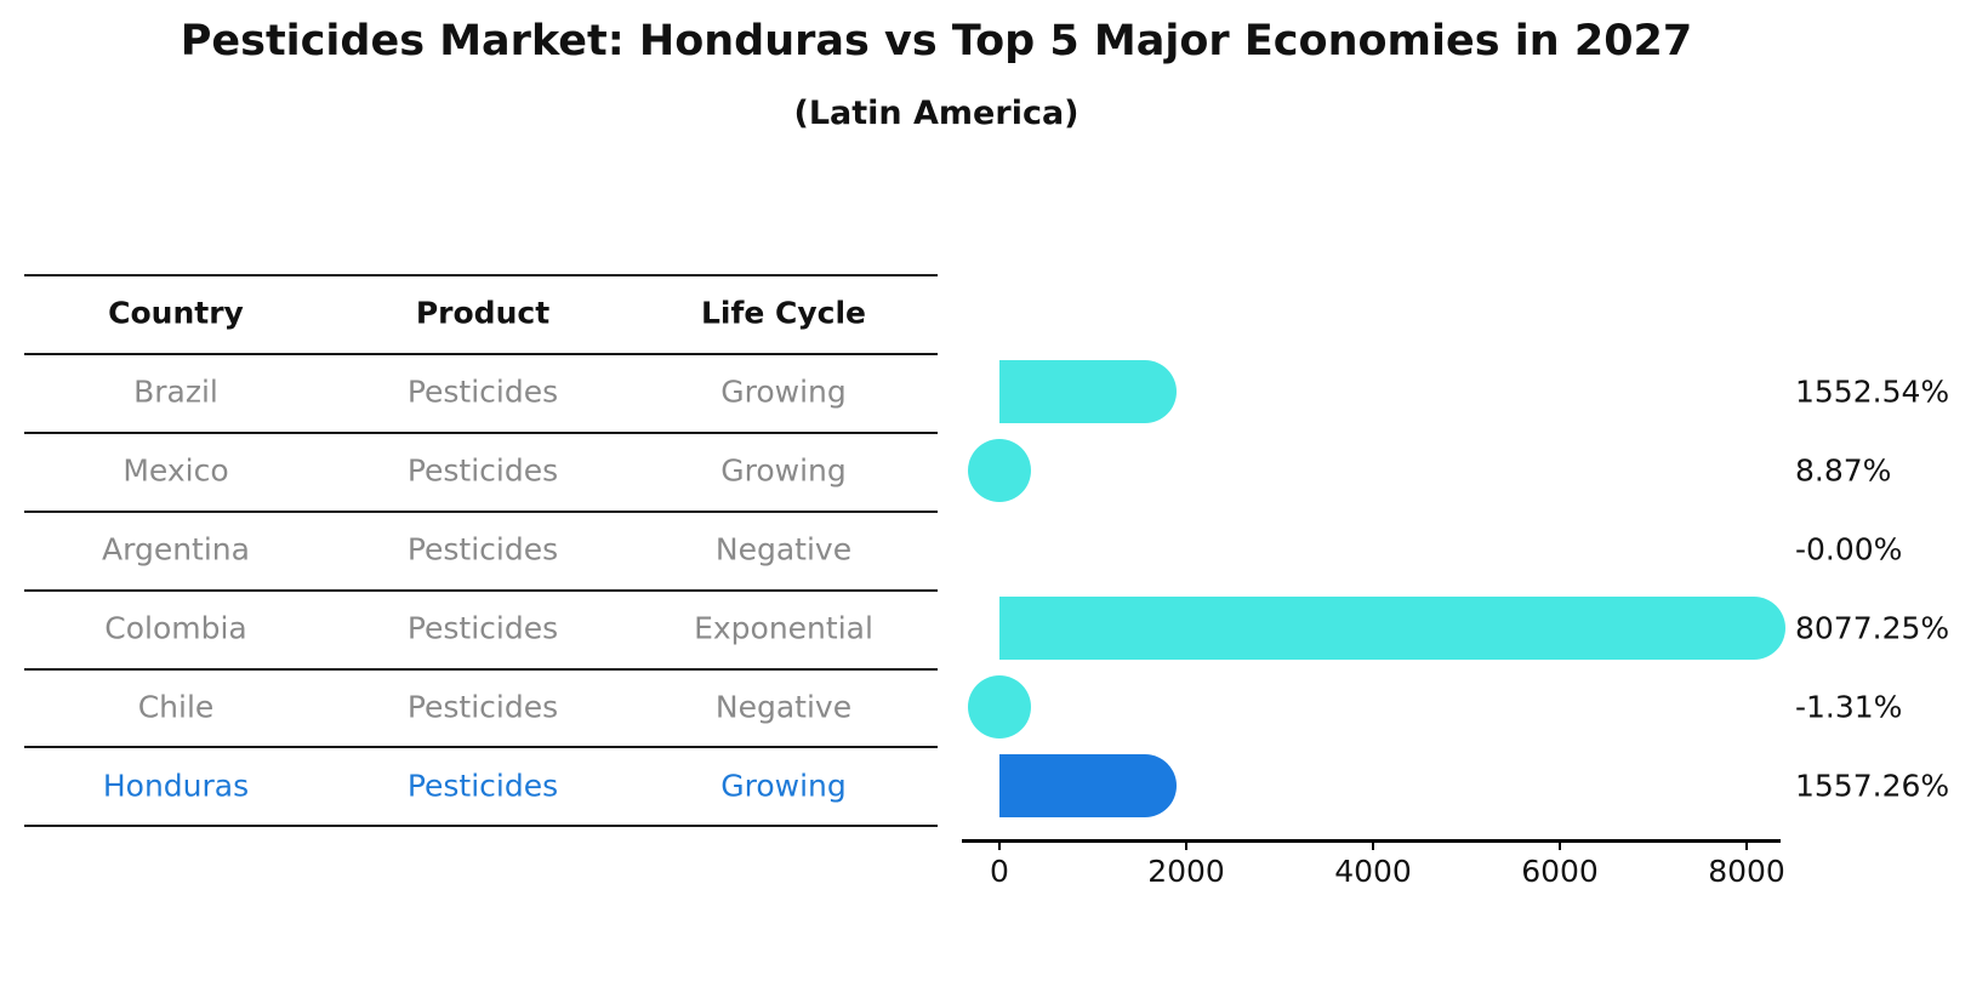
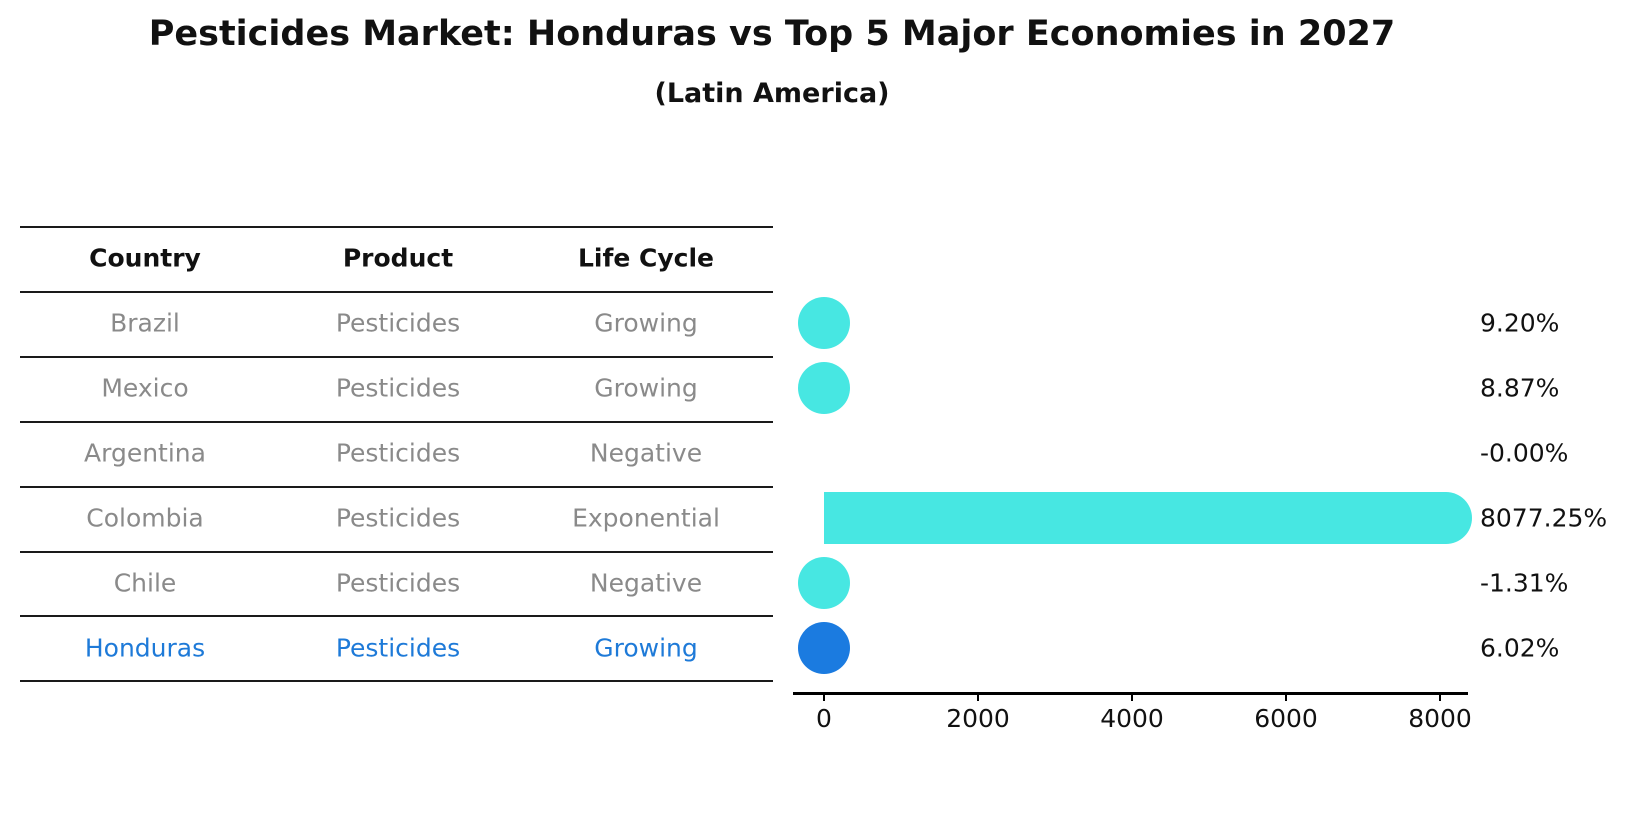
Brazil: 1552.54% -> 9.20%
Honduras: 1557.26% -> 6.02%
